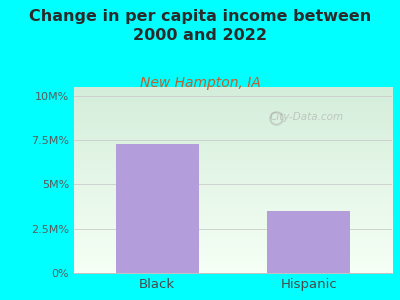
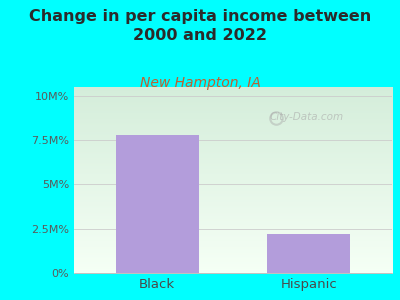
Black: 7.3M% -> 7.8M%
Hispanic: 3.5M% -> 2.2M%
